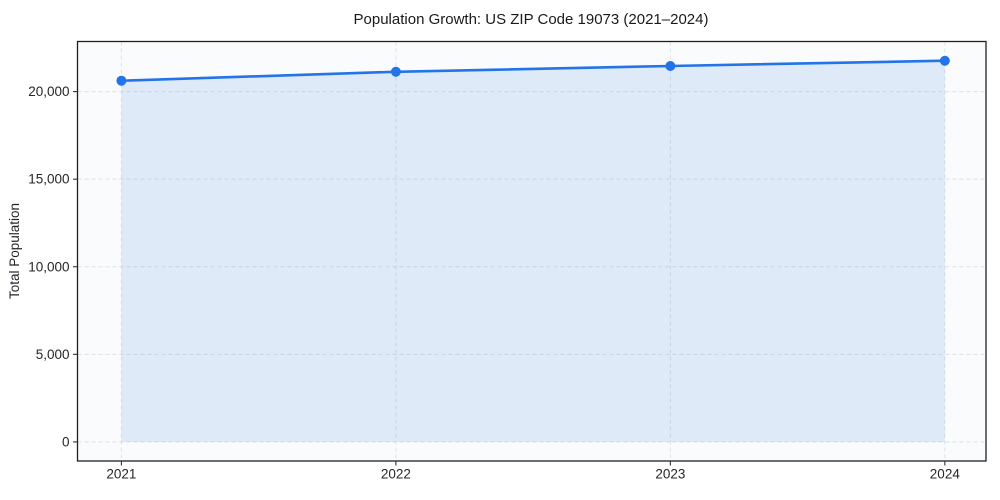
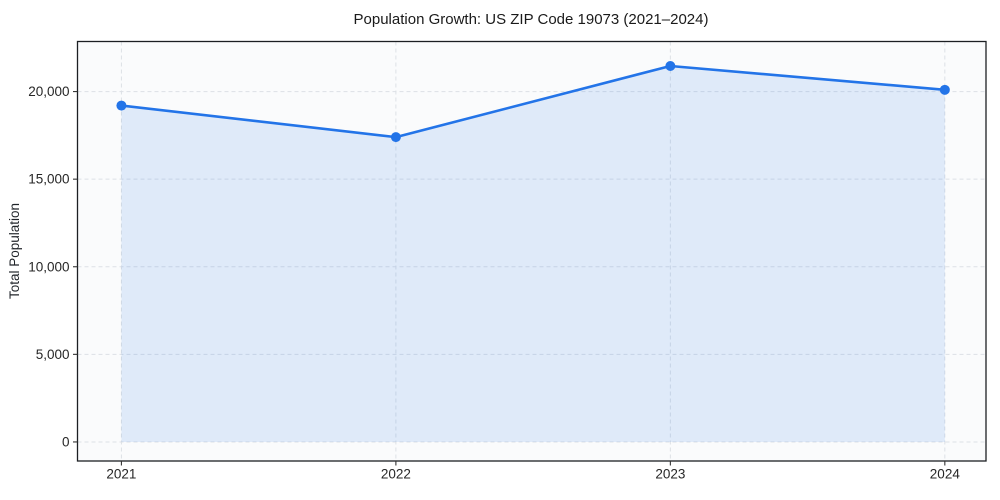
2021: 20600 -> 19200
2022: 21100 -> 17400
2024: 21800 -> 20100
